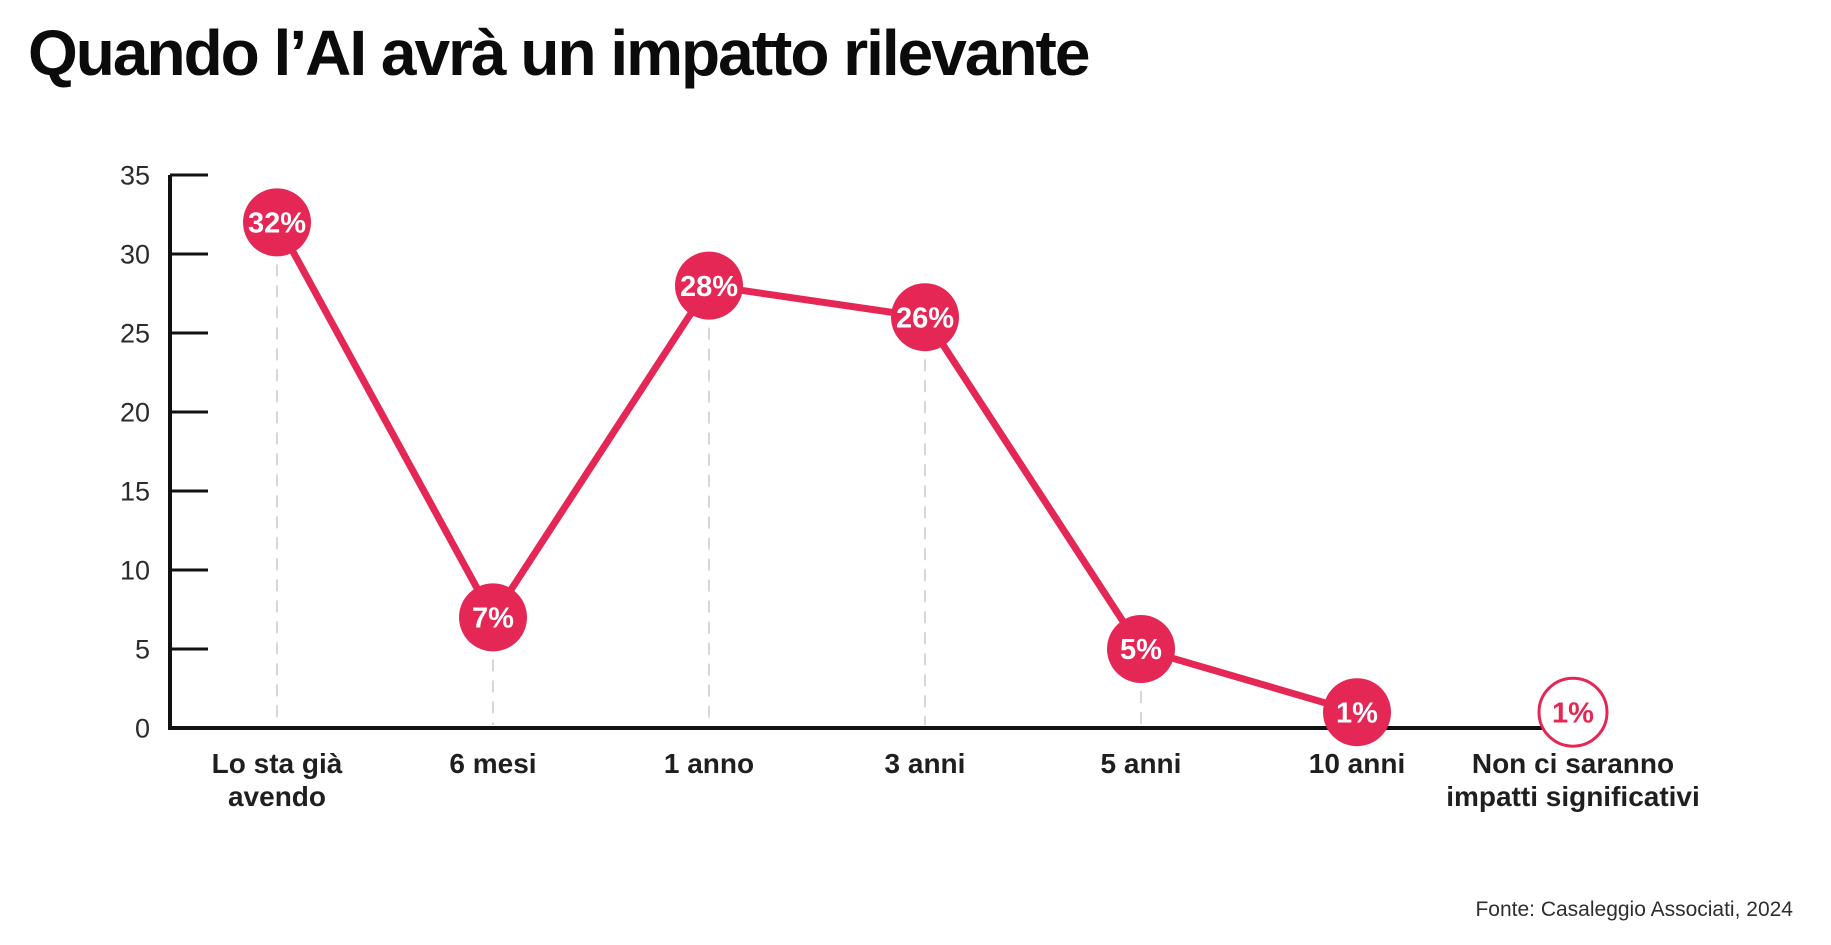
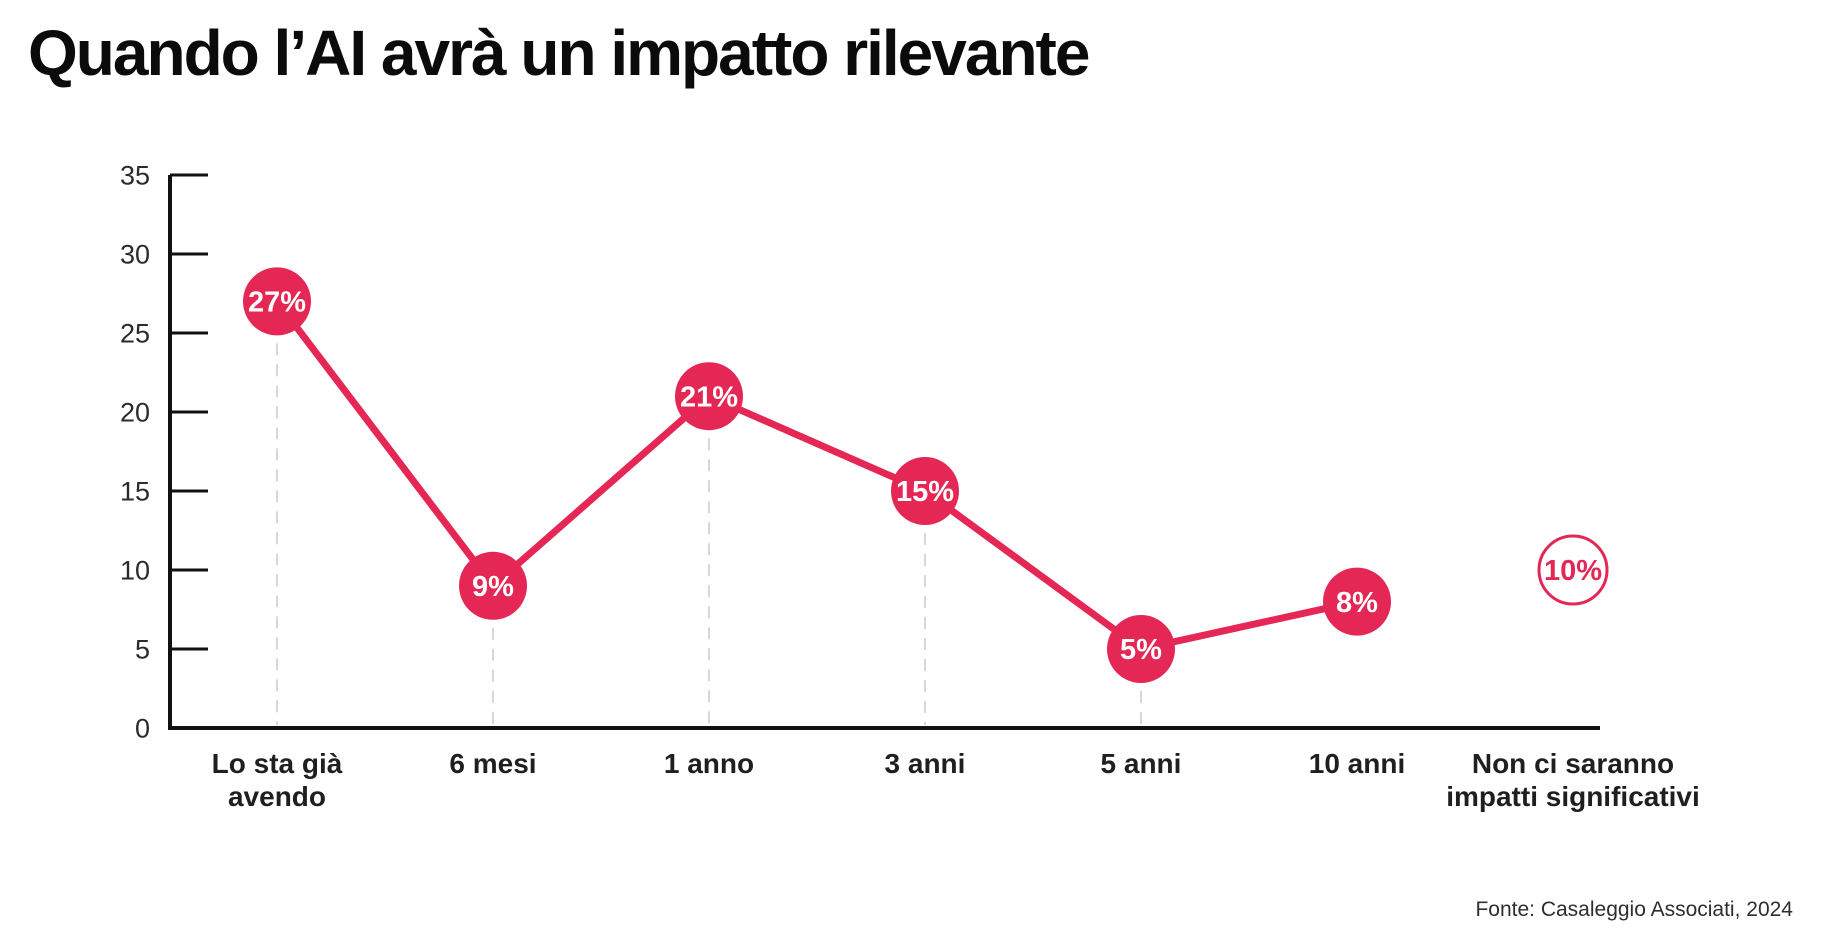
Lo sta già avendo: 32% -> 27%
6 mesi: 7% -> 9%
1 anno: 28% -> 21%
3 anni: 26% -> 15%
10 anni: 1% -> 8%
Non ci saranno impatti significativi: 1% -> 10%
